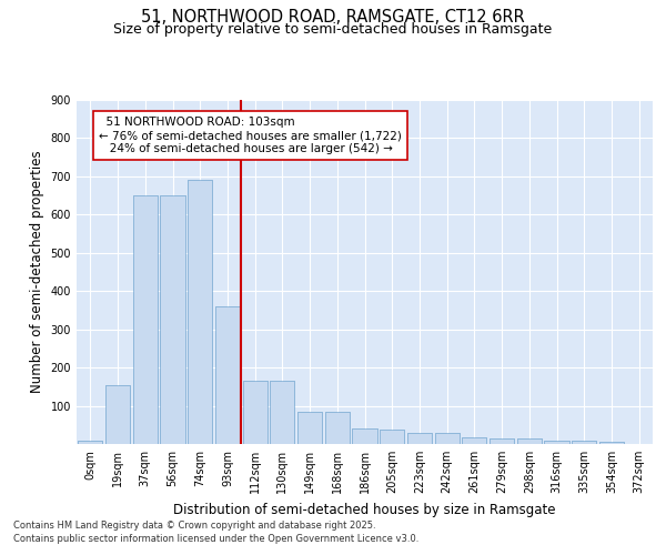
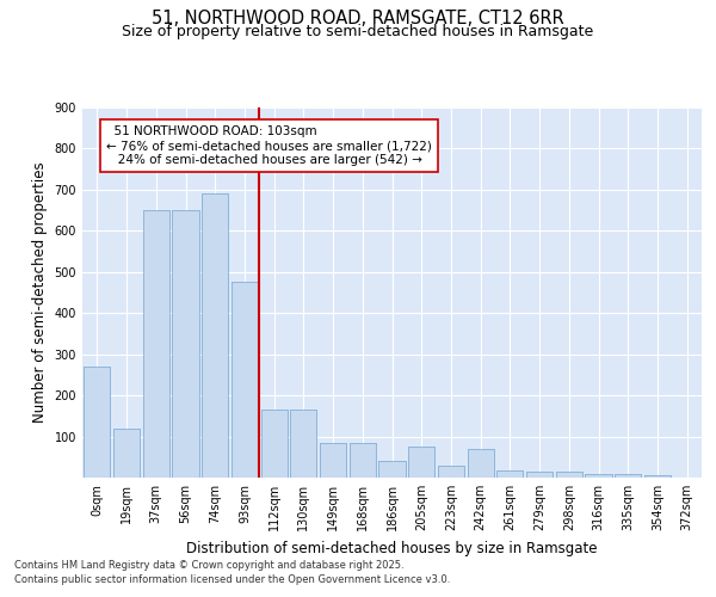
0sqm: 10 -> 270
19sqm: 155 -> 120
93sqm: 360 -> 475
205sqm: 37 -> 75
242sqm: 30 -> 70
